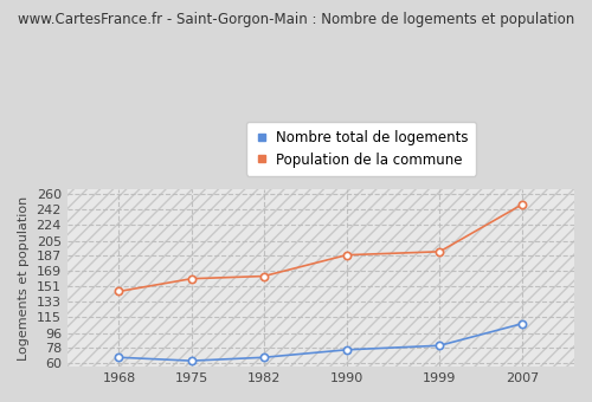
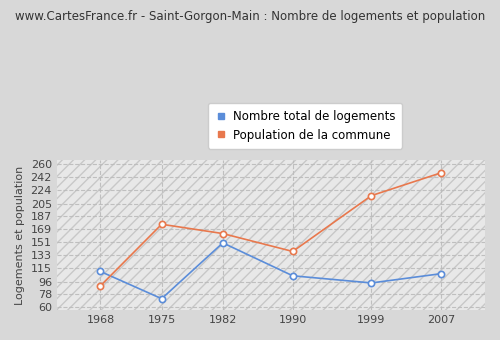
Nombre total de logements/1968: 67 -> 110
Population de la commune/1968: 145 -> 90
Nombre total de logements/1975: 63 -> 72
Population de la commune/1975: 160 -> 176
Nombre total de logements/1982: 67 -> 150
Nombre total de logements/1990: 76 -> 104
Population de la commune/1990: 188 -> 138
Nombre total de logements/1999: 81 -> 94
Population de la commune/1999: 192 -> 216
